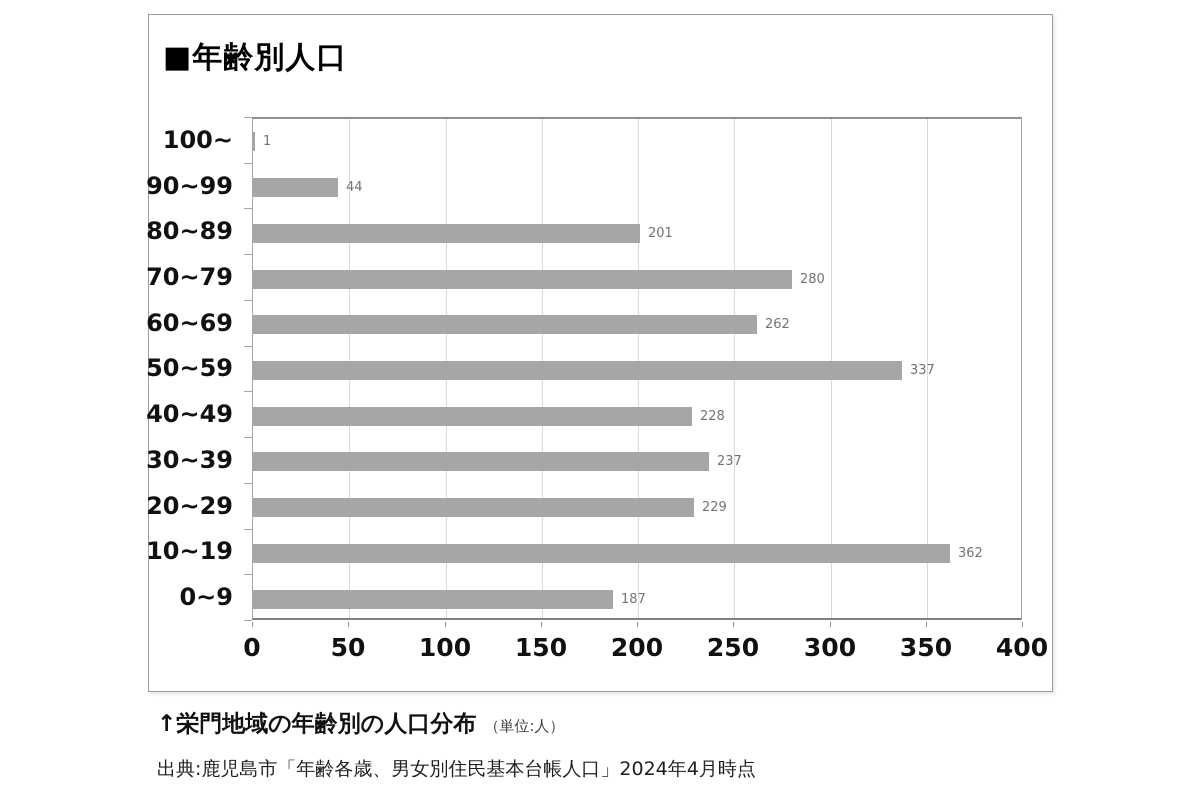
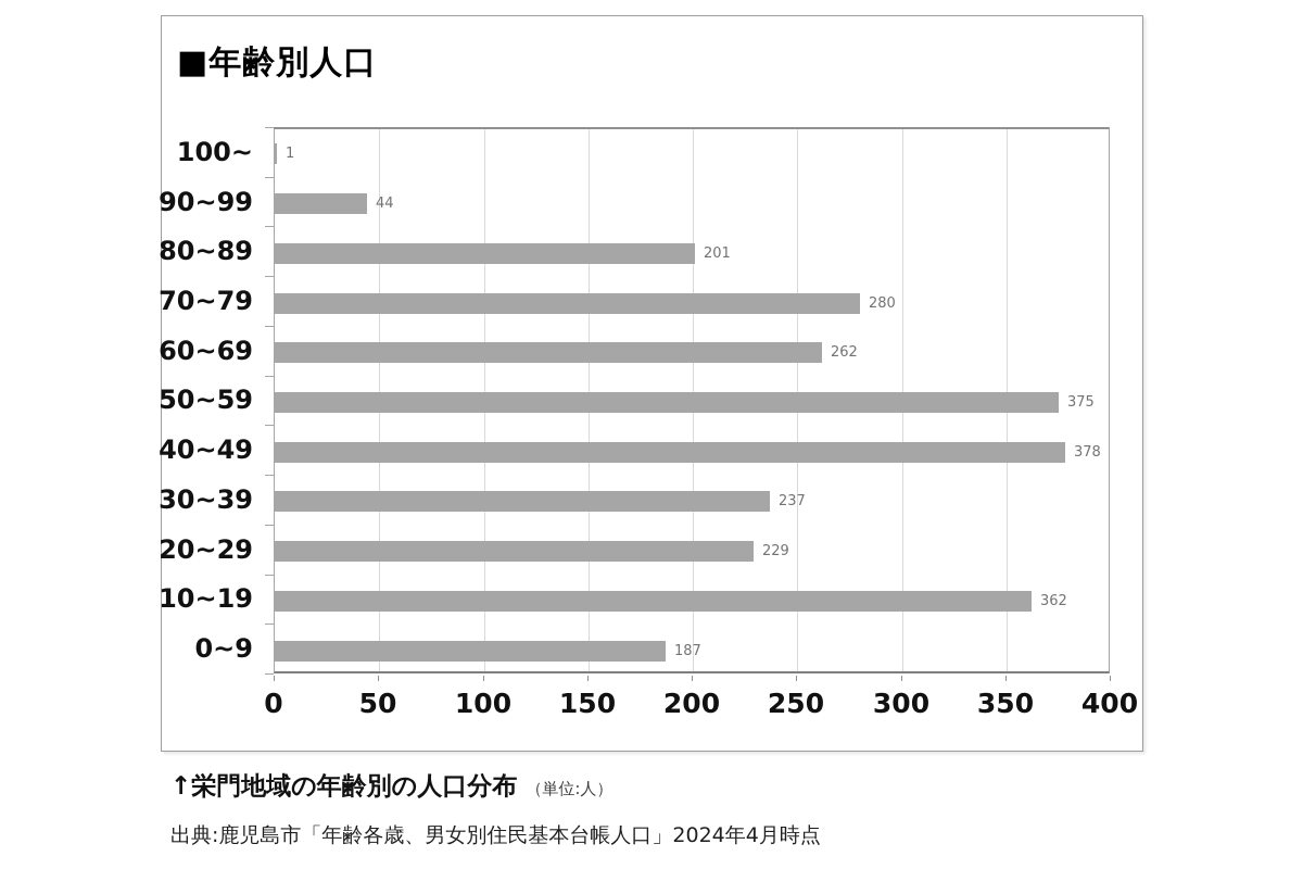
50~59: 337 -> 375
40~49: 228 -> 378
